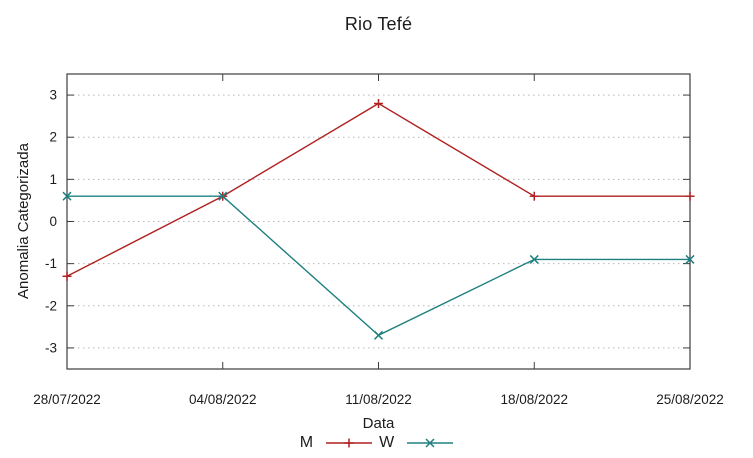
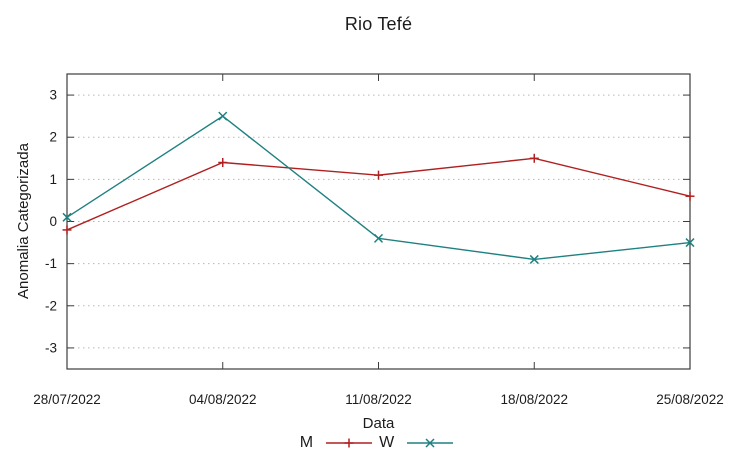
M/28/07/2022: -1.3 -> -0.2
W/28/07/2022: 0.6 -> 0.1
M/04/08/2022: 0.6 -> 1.4
W/04/08/2022: 0.6 -> 2.5
M/11/08/2022: 2.8 -> 1.1
W/11/08/2022: -2.7 -> -0.4
M/18/08/2022: 0.6 -> 1.5
W/25/08/2022: -0.9 -> -0.5
